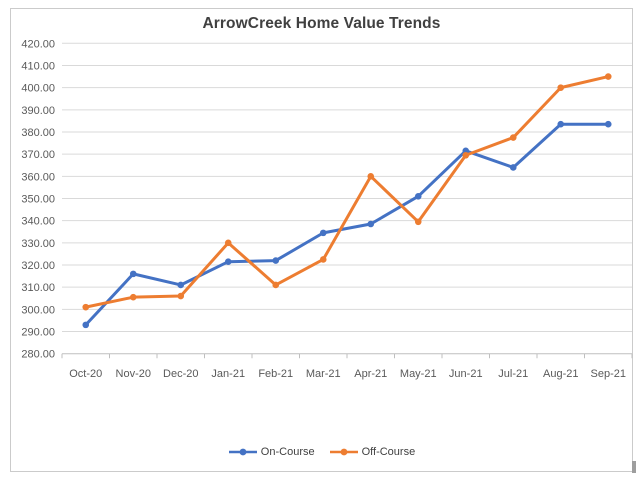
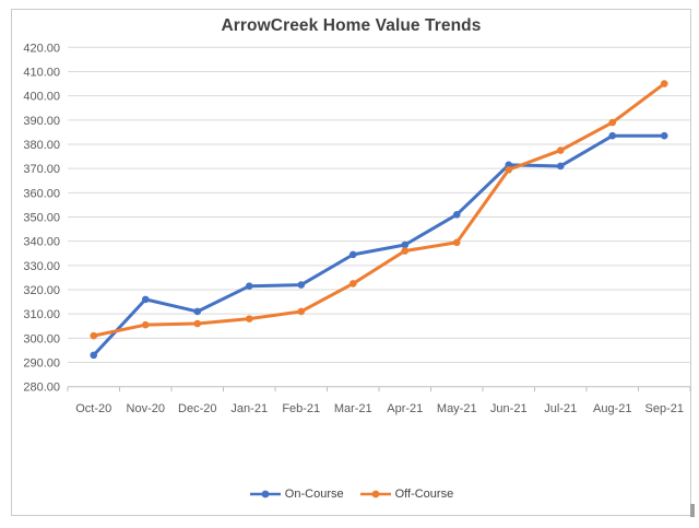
Off-Course/Jan-21: 330 -> 308
Off-Course/Apr-21: 360 -> 336
On-Course/Jul-21: 364 -> 371
Off-Course/Aug-21: 400 -> 389
